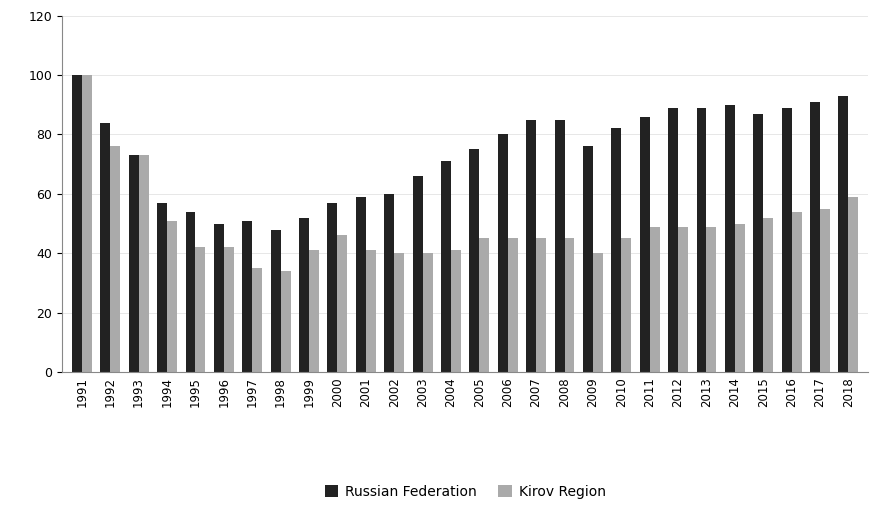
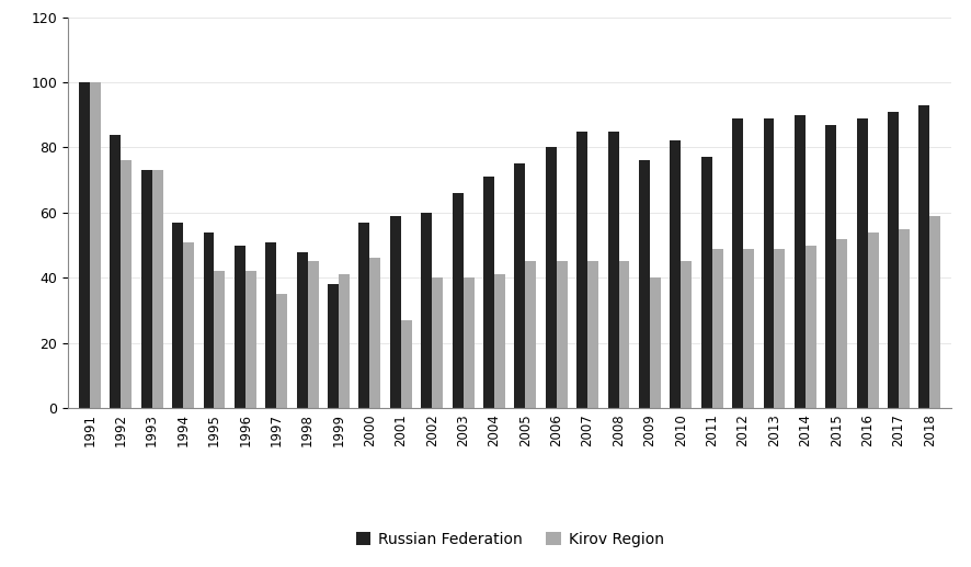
Kirov Region/1998: 34 -> 45
Russian Federation/1999: 52 -> 38
Kirov Region/2001: 41 -> 27
Russian Federation/2011: 86 -> 77
